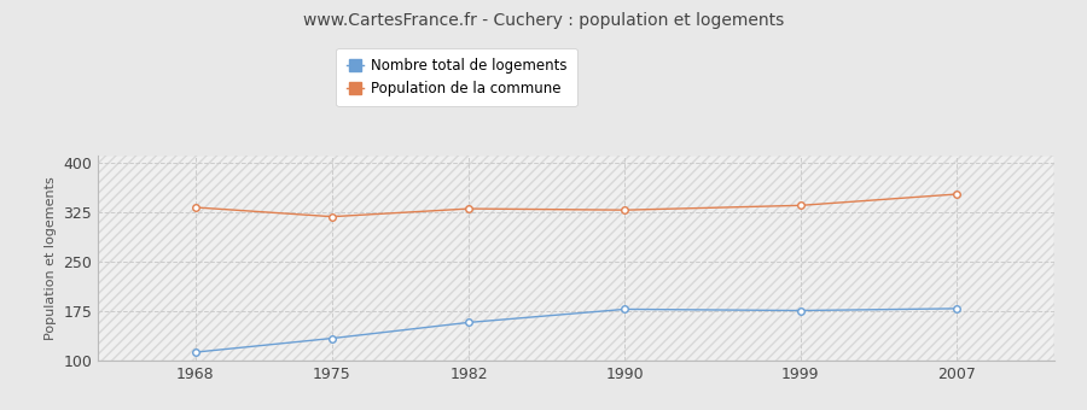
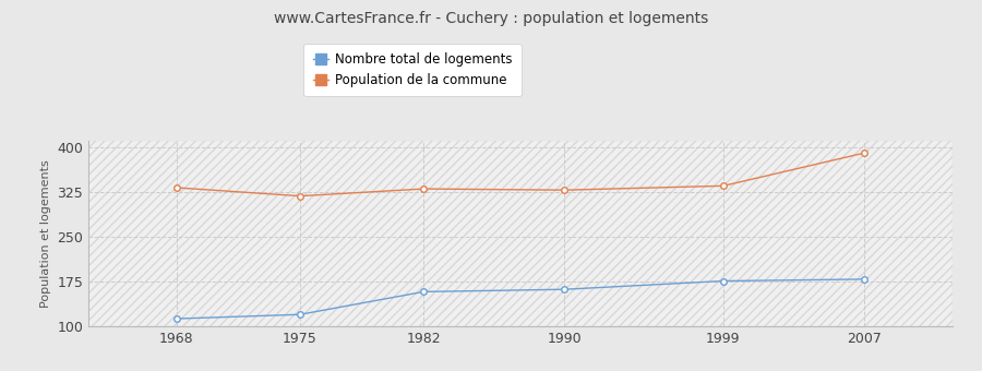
Nombre total de logements/1975: 134 -> 120
Nombre total de logements/1990: 178 -> 162
Population de la commune/2007: 352 -> 390
